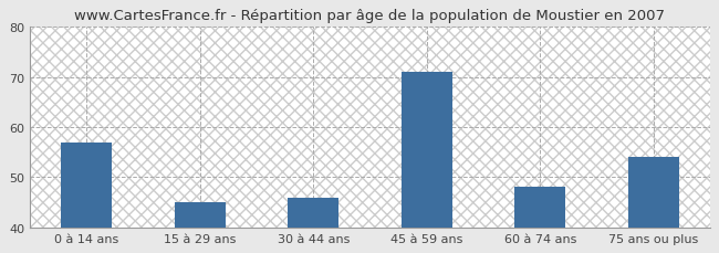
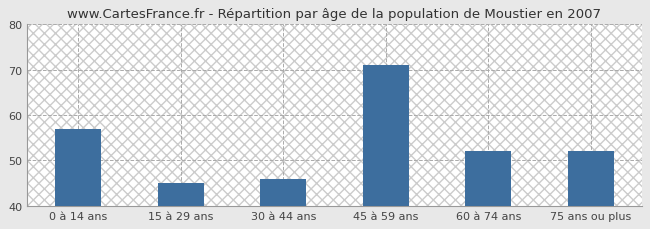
60 à 74 ans: 48 -> 52
75 ans ou plus: 54 -> 52
